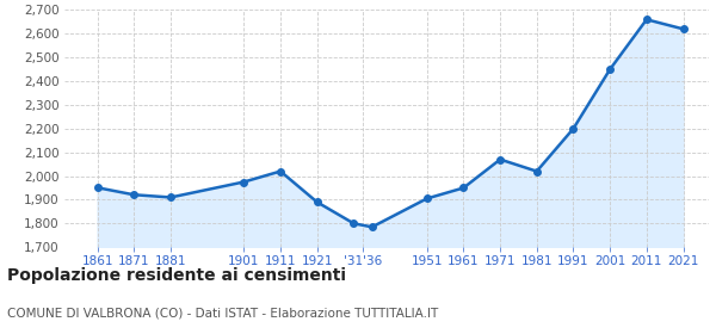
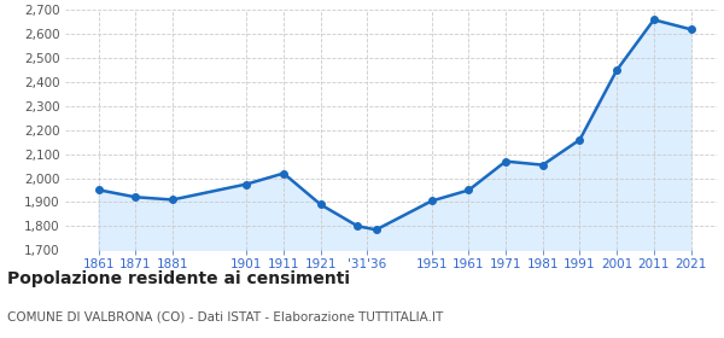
1981: 2,020 -> 2,060
1991: 2,200 -> 2,160
